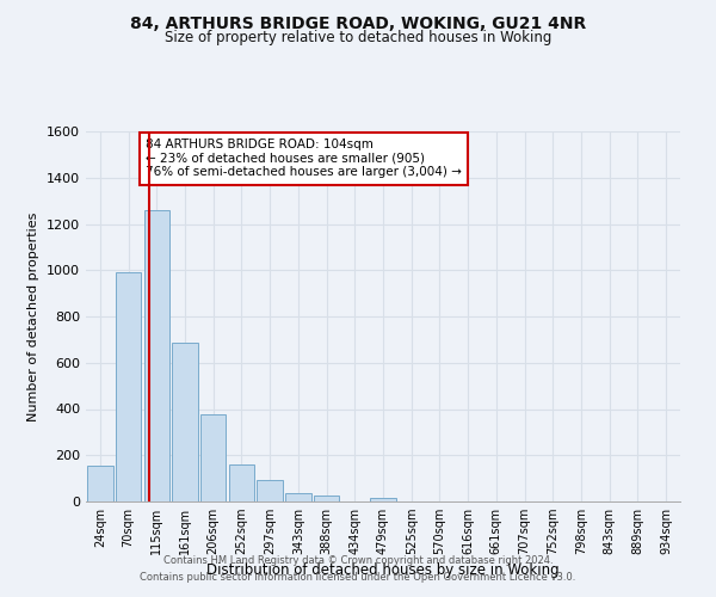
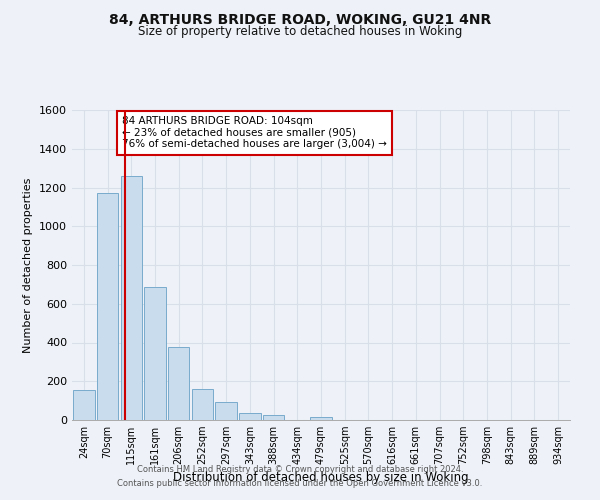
70sqm: 990 -> 1170
